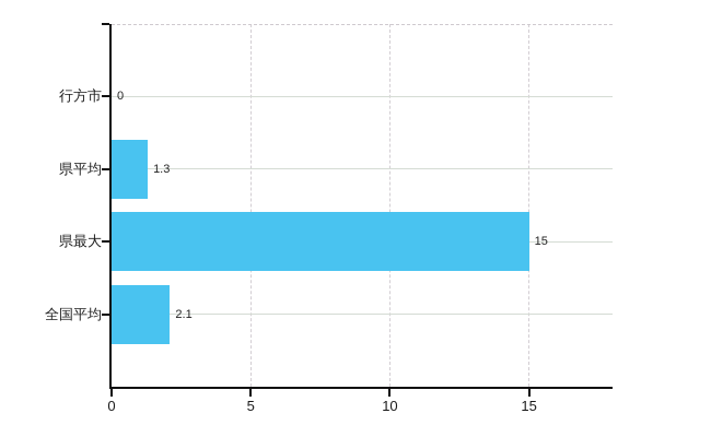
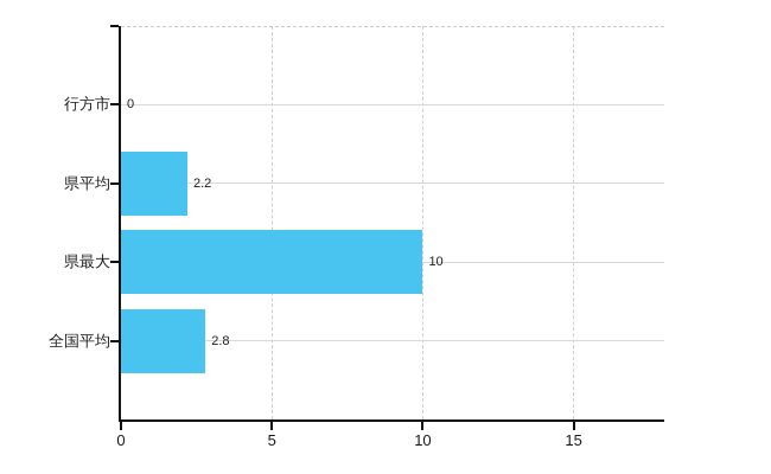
県平均: 1.3 -> 2.2
県最大: 15 -> 10
全国平均: 2.1 -> 2.8
